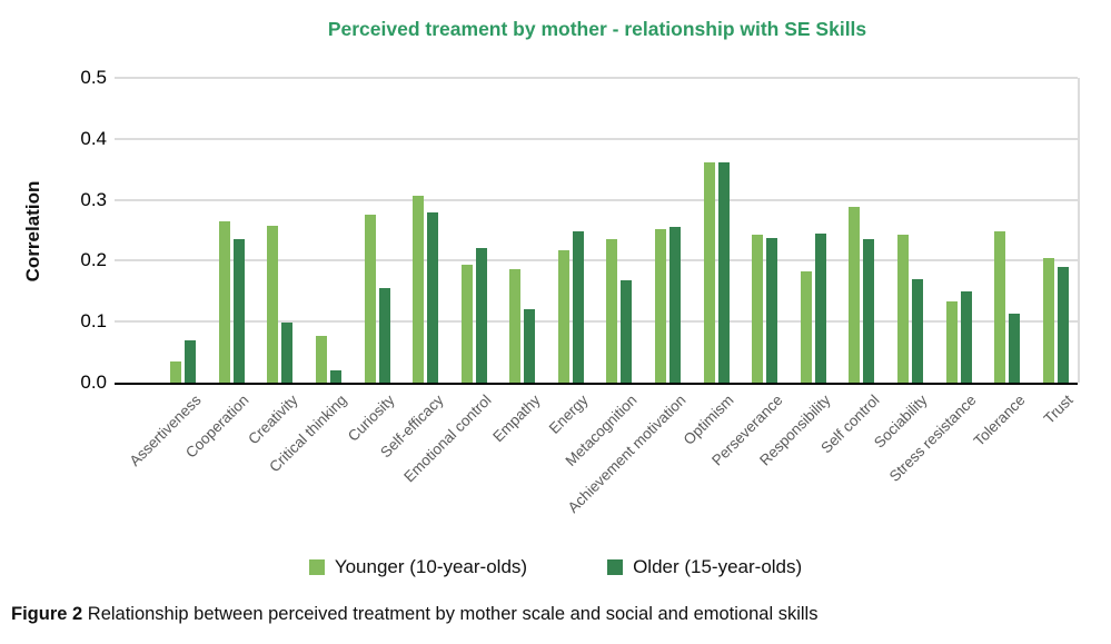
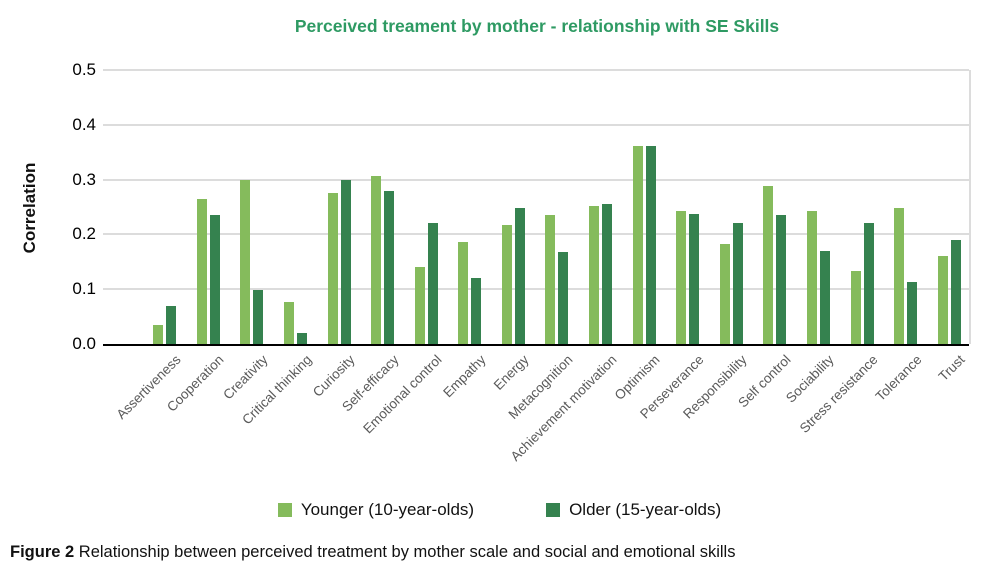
Younger (10-year-olds)/Creativity: 0.26 -> 0.30
Older (15-year-olds)/Curiosity: 0.15 -> 0.30
Younger (10-year-olds)/Emotional control: 0.19 -> 0.14
Older (15-year-olds)/Responsibility: 0.24 -> 0.22
Older (15-year-olds)/Stress resistance: 0.15 -> 0.22
Younger (10-year-olds)/Trust: 0.20 -> 0.16
